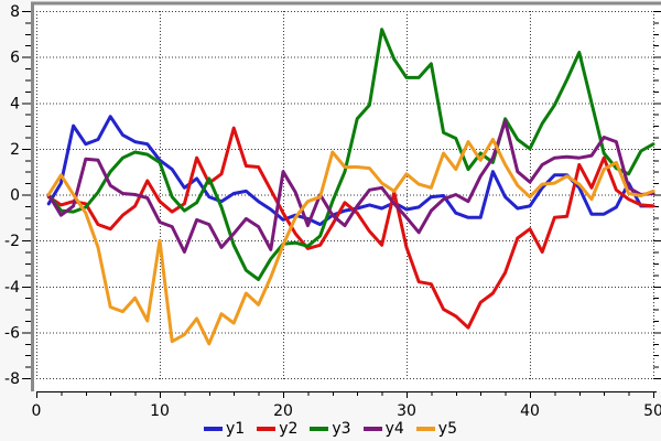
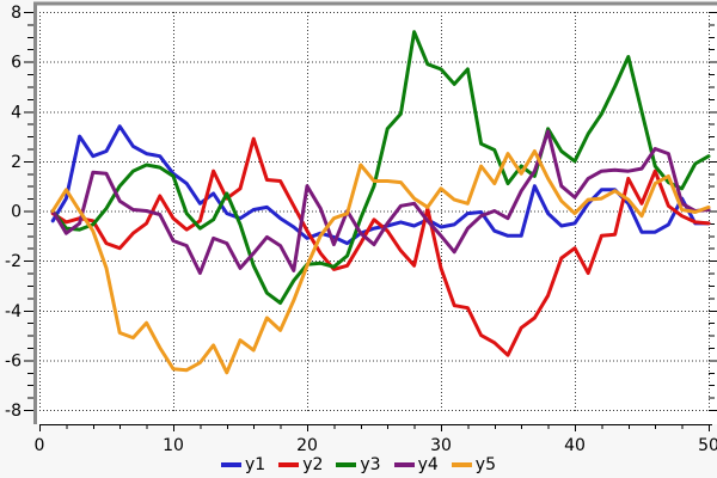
y5/10: -2.0 -> -6.3
y3/30: 5.1 -> 5.7
